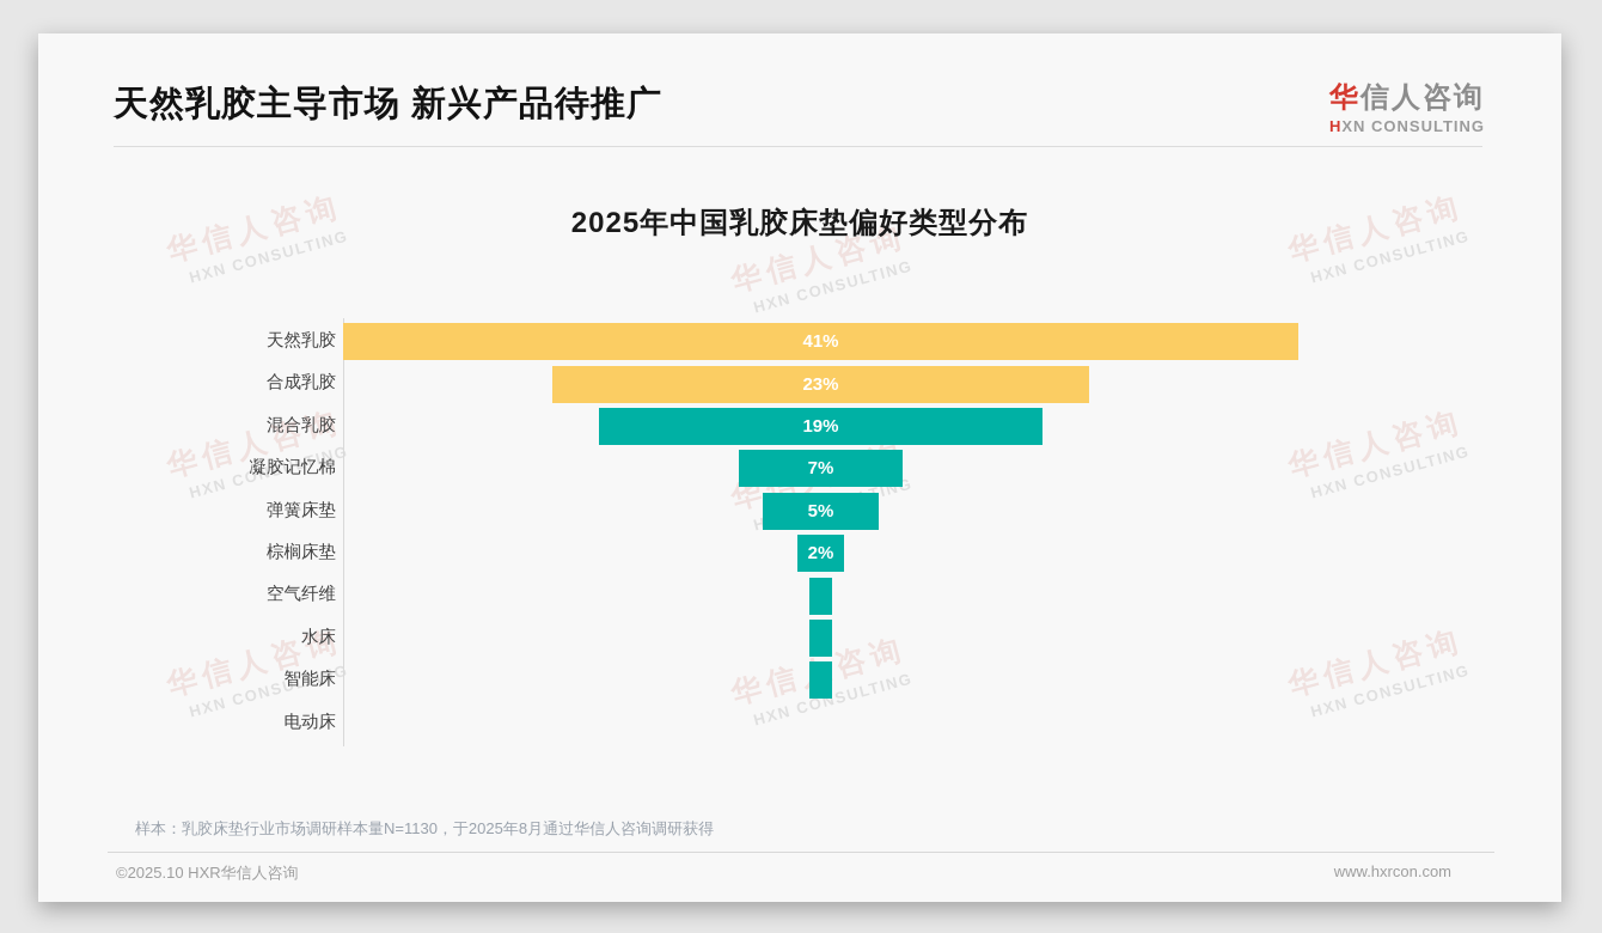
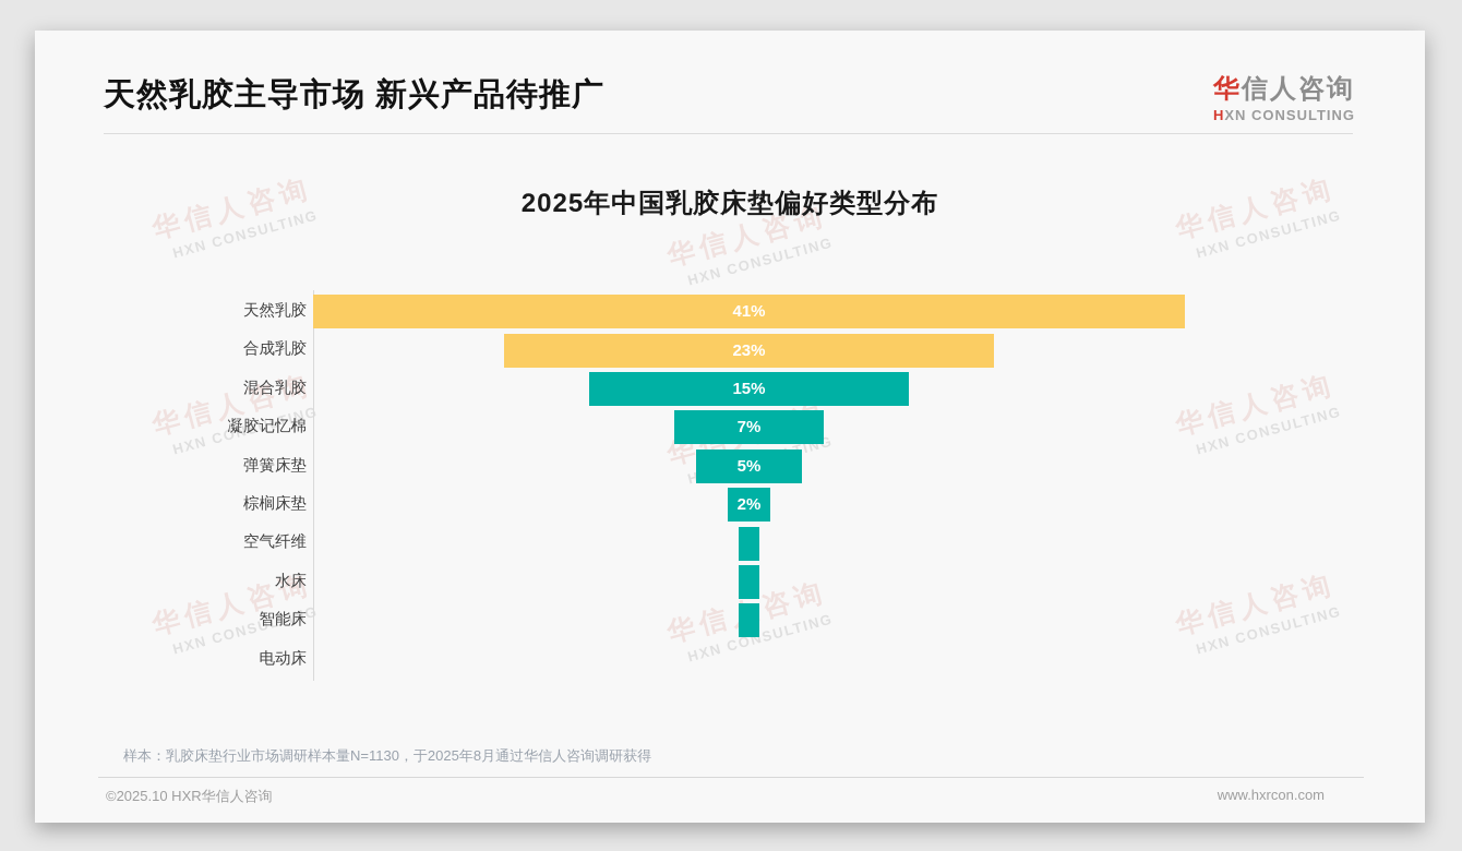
混合乳胶: 19% -> 15%
